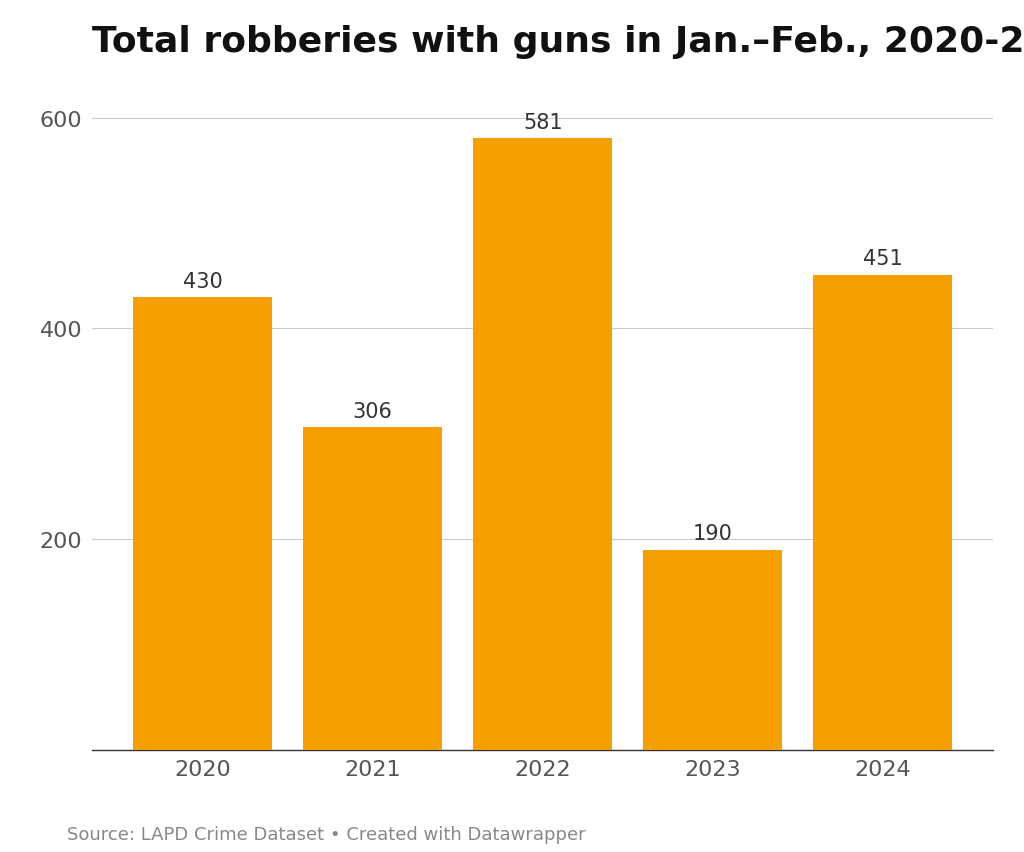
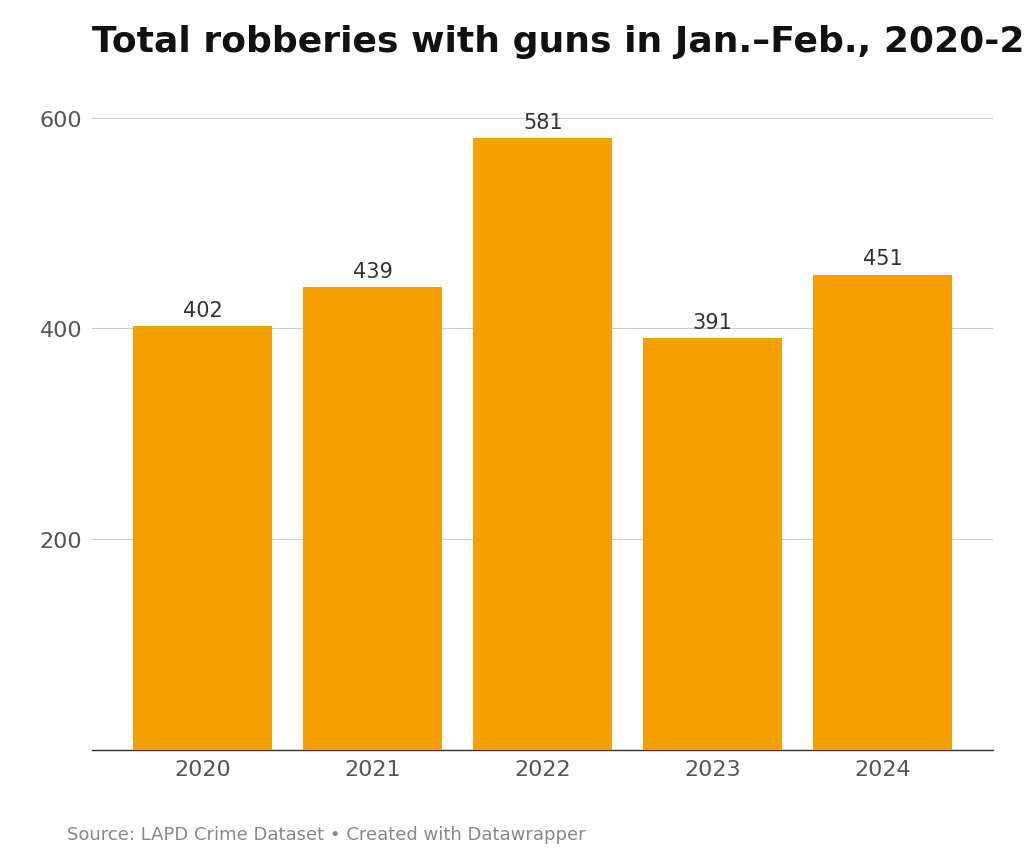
2020: 430 -> 402
2021: 306 -> 439
2023: 190 -> 391
